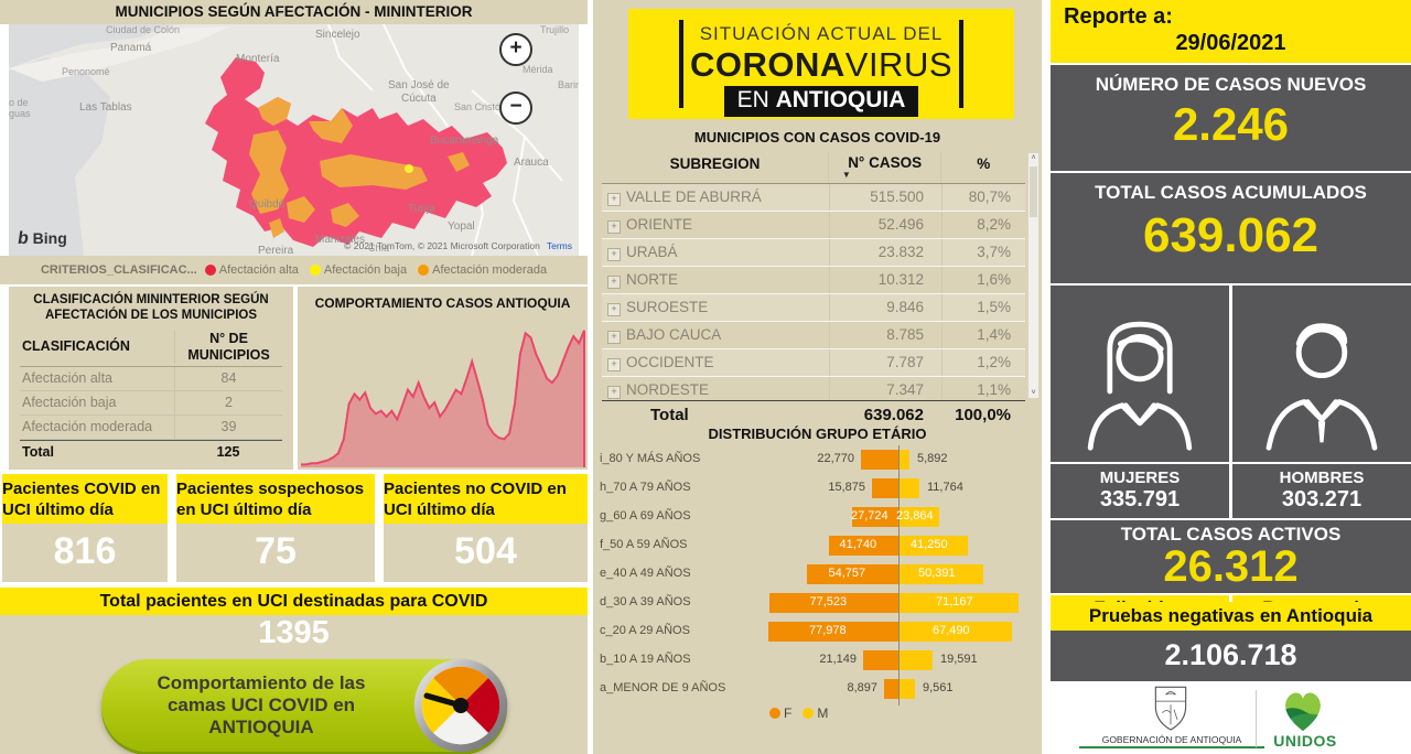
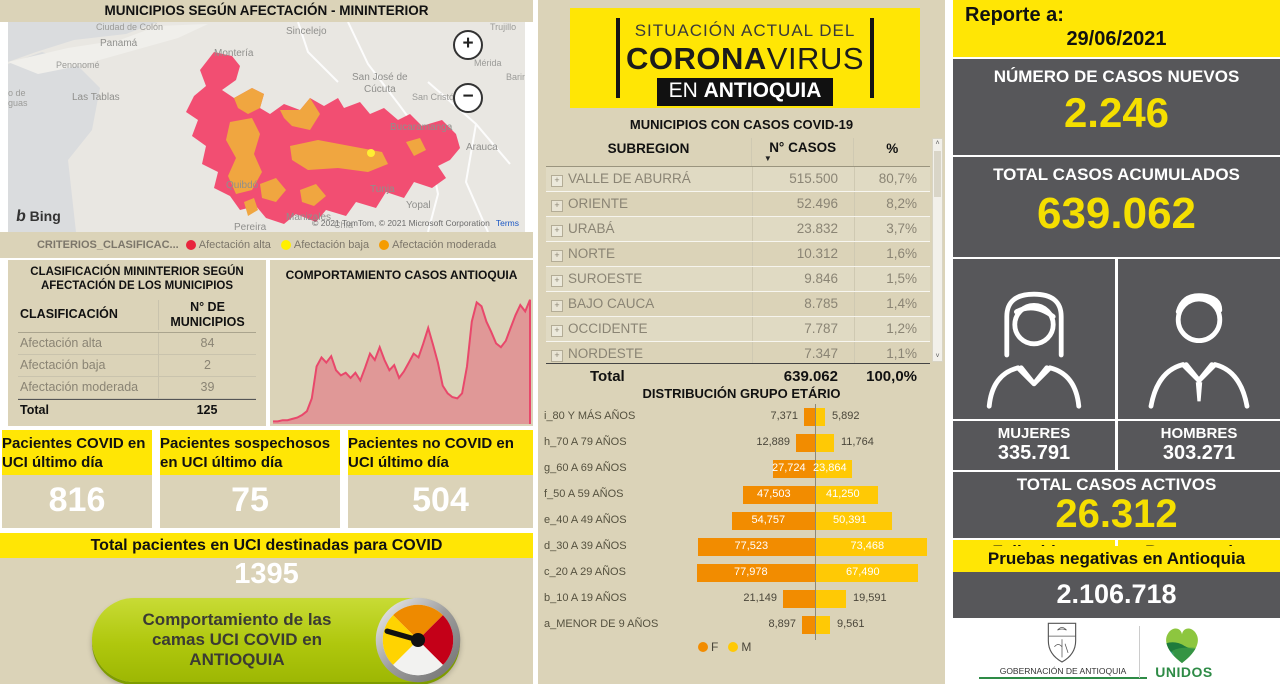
DISTRIBUCIÓN GRUPO ETÁRIO/F/i_80 Y MÁS AÑOS: 22,770 -> 7,371
DISTRIBUCIÓN GRUPO ETÁRIO/F/h_70 A 79 AÑOS: 15,875 -> 12,889
DISTRIBUCIÓN GRUPO ETÁRIO/F/f_50 A 59 AÑOS: 41,740 -> 47,503
DISTRIBUCIÓN GRUPO ETÁRIO/M/d_30 A 39 AÑOS: 71,167 -> 73,468
